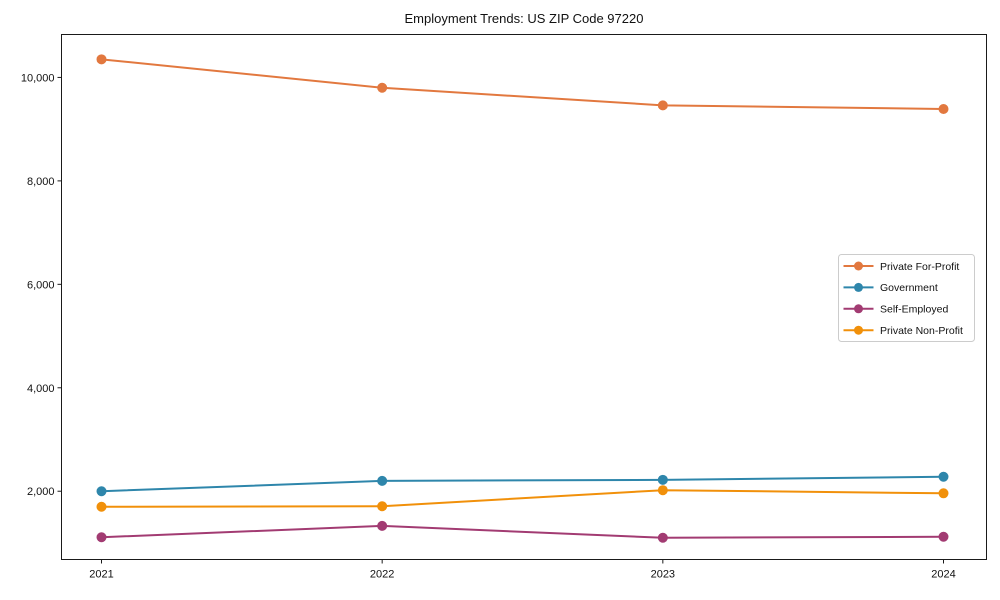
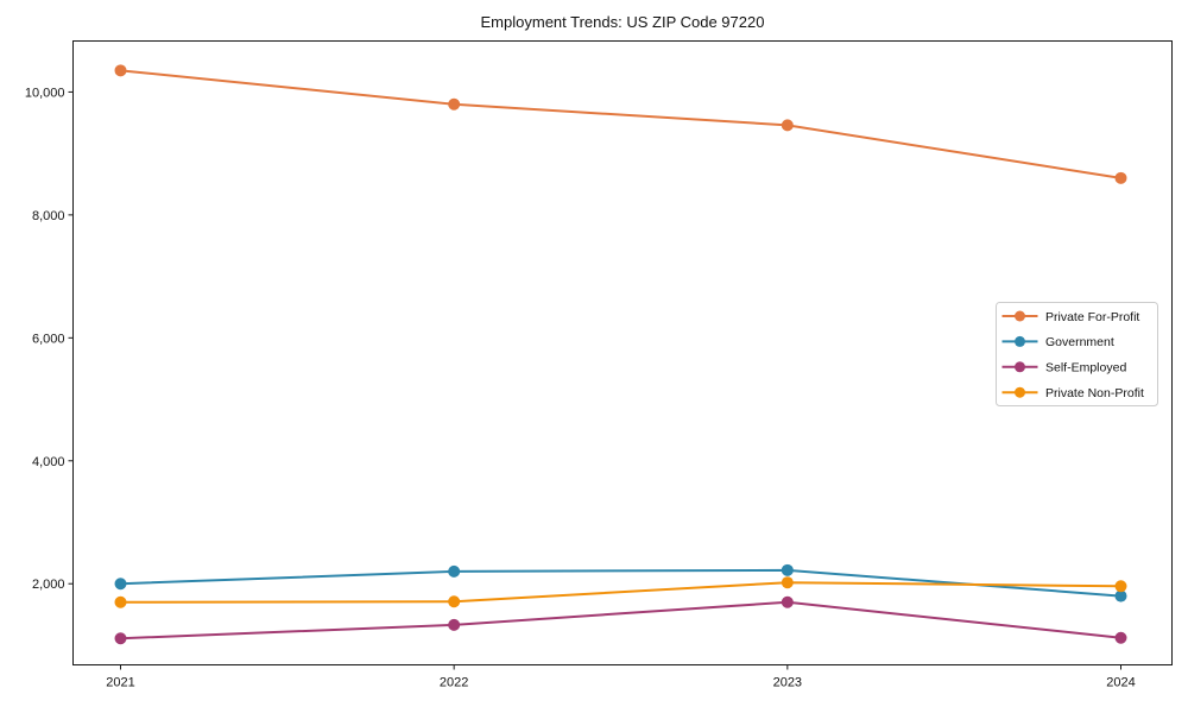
Self-Employed/2023: 1100 -> 1700
Private For-Profit/2024: 9400 -> 8600
Government/2024: 2300 -> 1800
